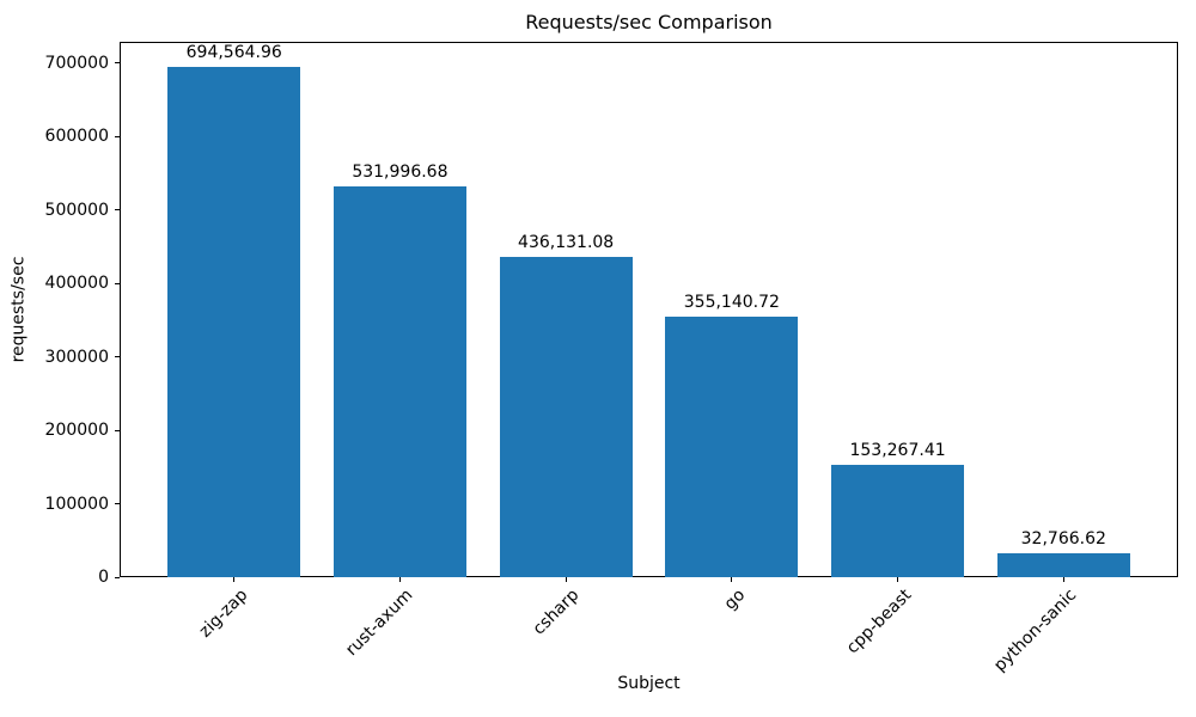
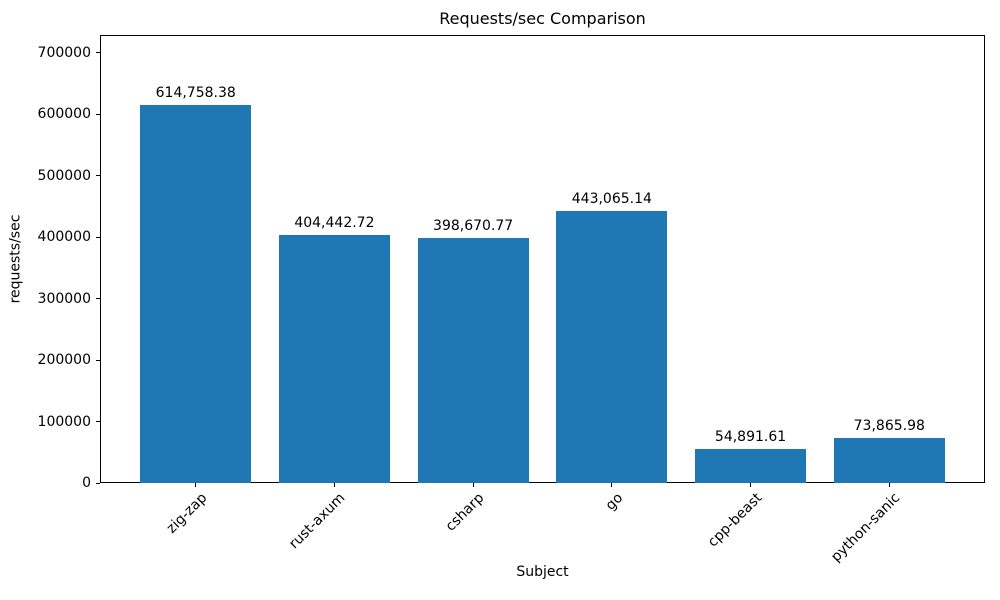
zig-zap: 694,564.96 -> 614,758.38
rust-axum: 531,996.68 -> 404,442.72
csharp: 436,131.08 -> 398,670.77
go: 355,140.72 -> 443,065.14
cpp-beast: 153,267.41 -> 54,891.61
python-sanic: 32,766.62 -> 73,865.98
